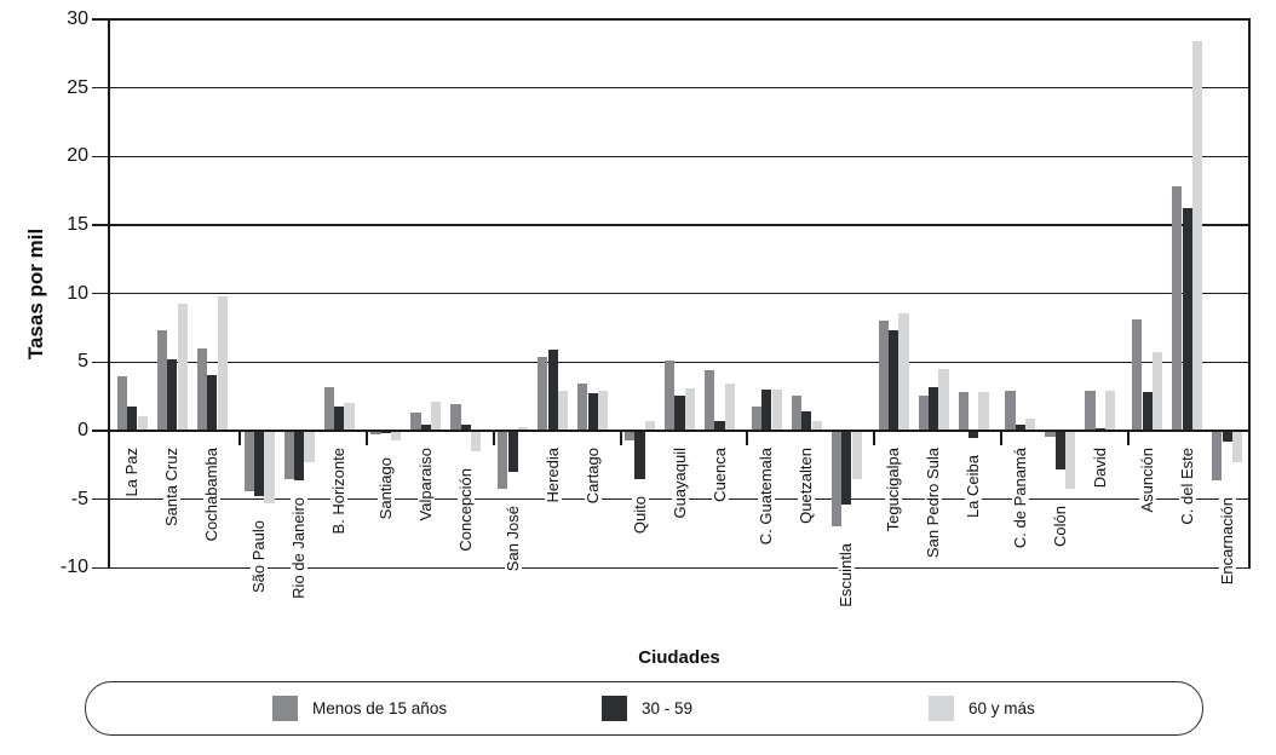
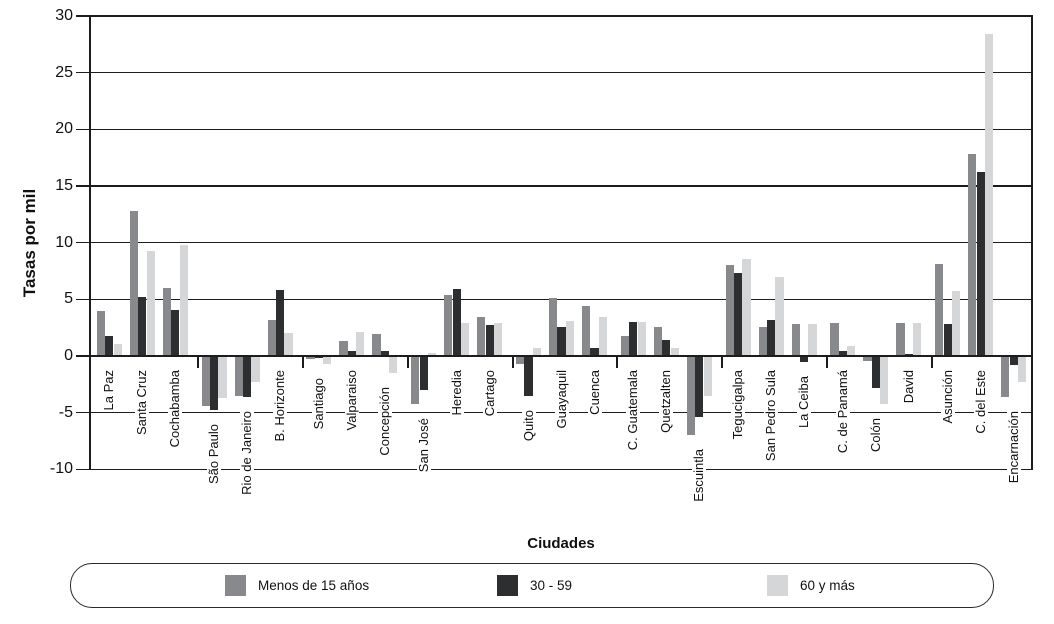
Menos de 15 años/Santa Cruz: 7.3 -> 12.8
60 y más/São Paulo: -5.3 -> -3.7
30 - 59/B. Horizonte: 1.8 -> 5.8
60 y más/San Pedro Sula: 4.5 -> 7.0
